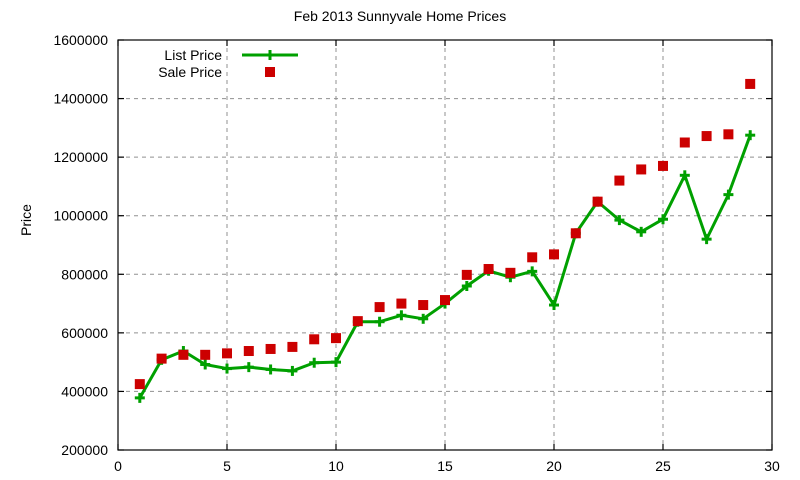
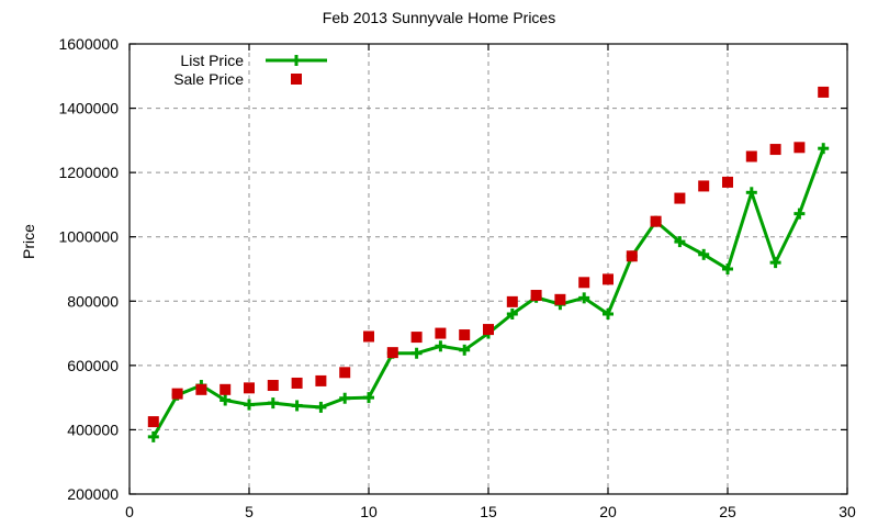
Sale Price/10: 580000 -> 690000
List Price/20: 700000 -> 760000
List Price/25: 990000 -> 900000
